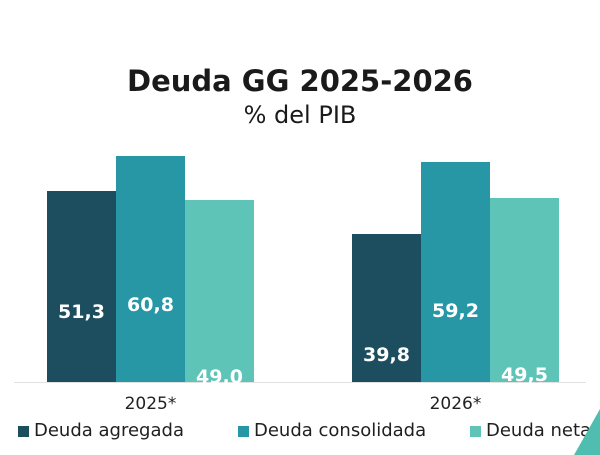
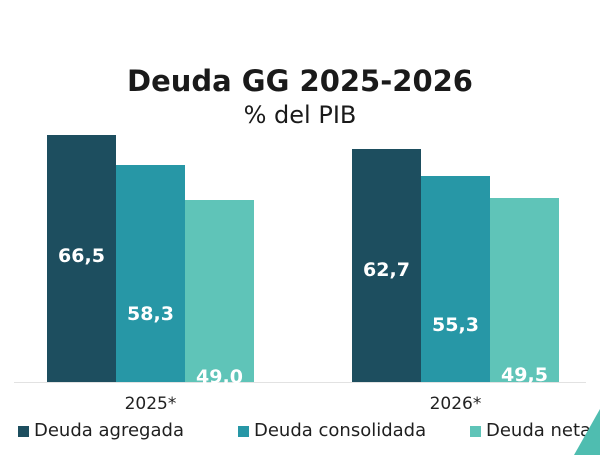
Deuda agregada/2025*: 51,3 -> 66,5
Deuda consolidada/2025*: 60,8 -> 58,3
Deuda agregada/2026*: 39,8 -> 62,7
Deuda consolidada/2026*: 59,2 -> 55,3
